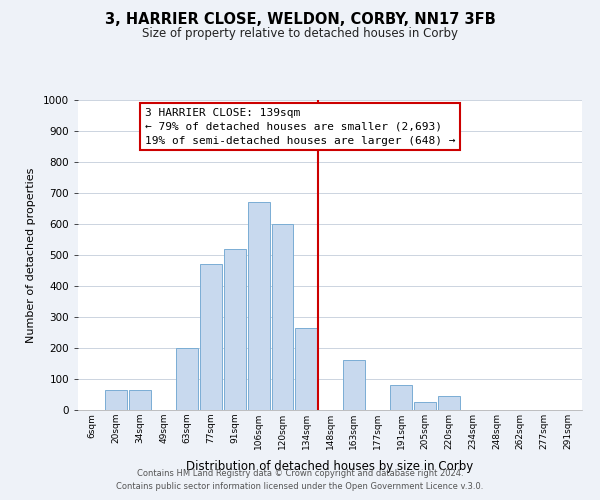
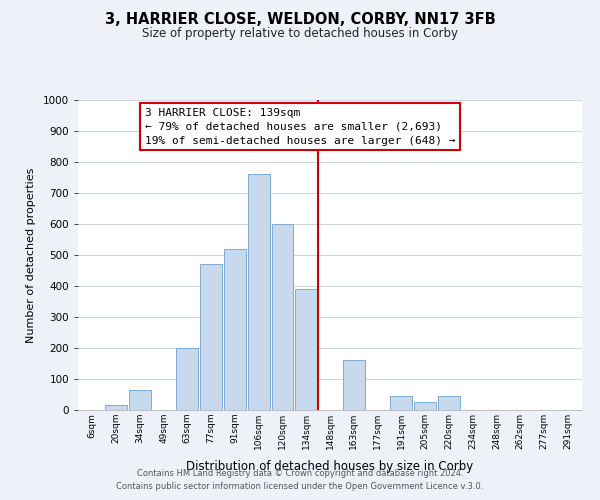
20sqm: 65 -> 15
106sqm: 670 -> 760
134sqm: 265 -> 390
191sqm: 80 -> 45
